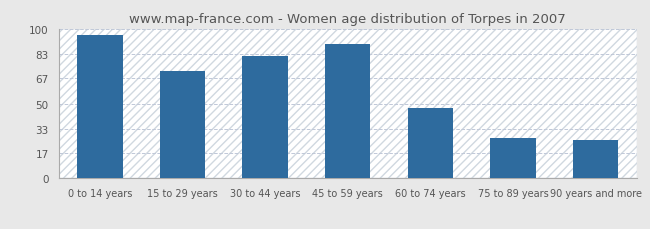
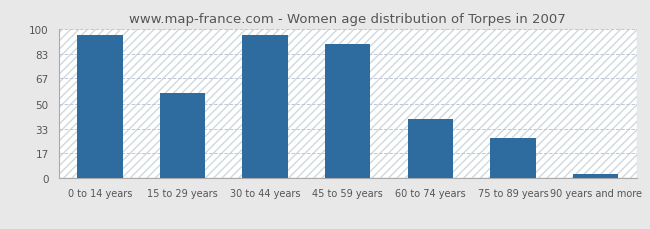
15 to 29 years: 72 -> 57
30 to 44 years: 82 -> 96
60 to 74 years: 47 -> 40
90 years and more: 26 -> 3
